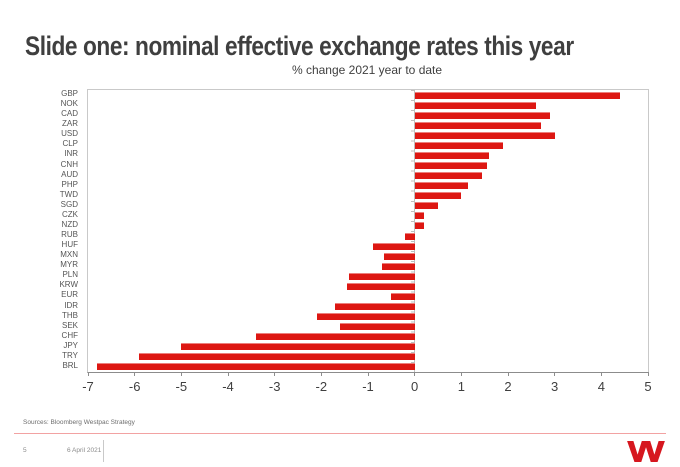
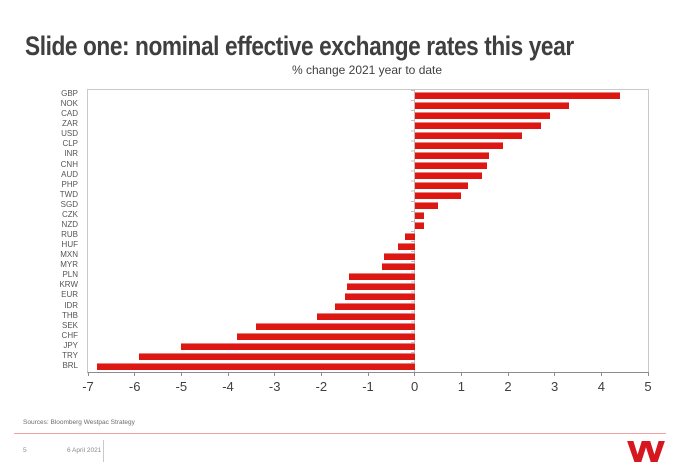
NOK: 2.6 -> 3.3
USD: 3.0 -> 2.3
HUF: -0.9 -> -0.3
EUR: -0.5 -> -1.5
SEK: -1.6 -> -3.4
CHF: -3.4 -> -3.8
